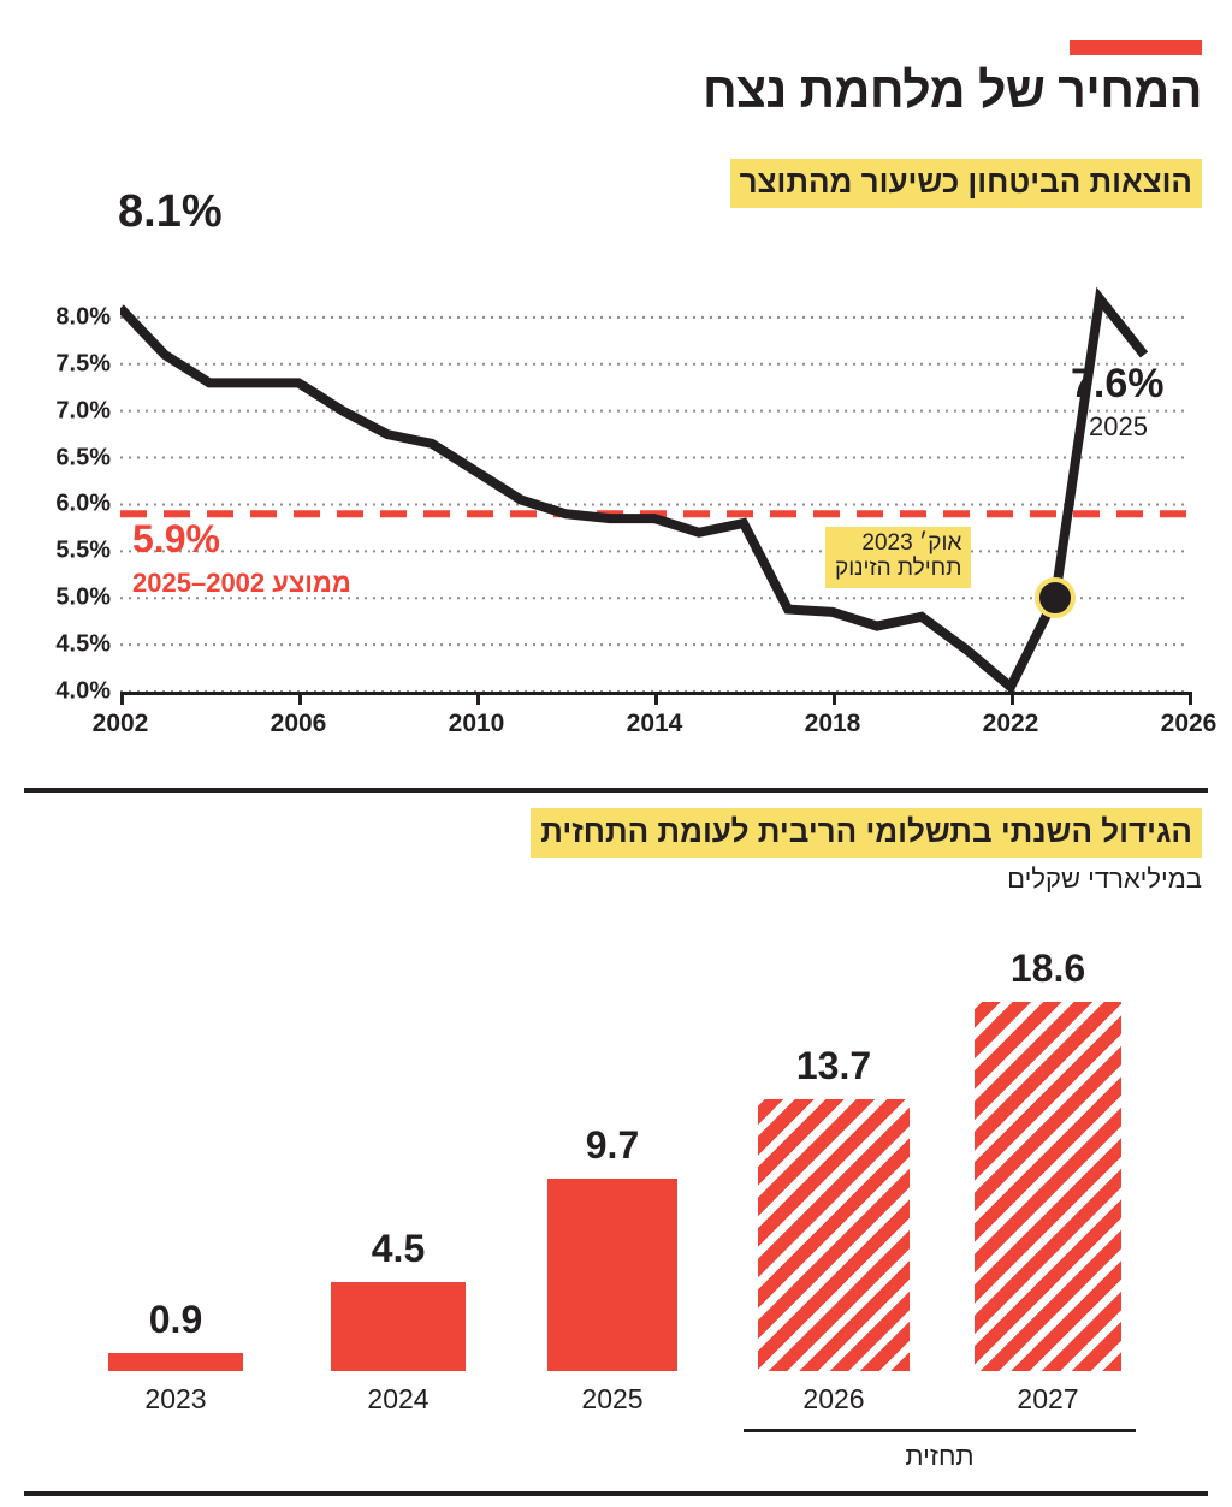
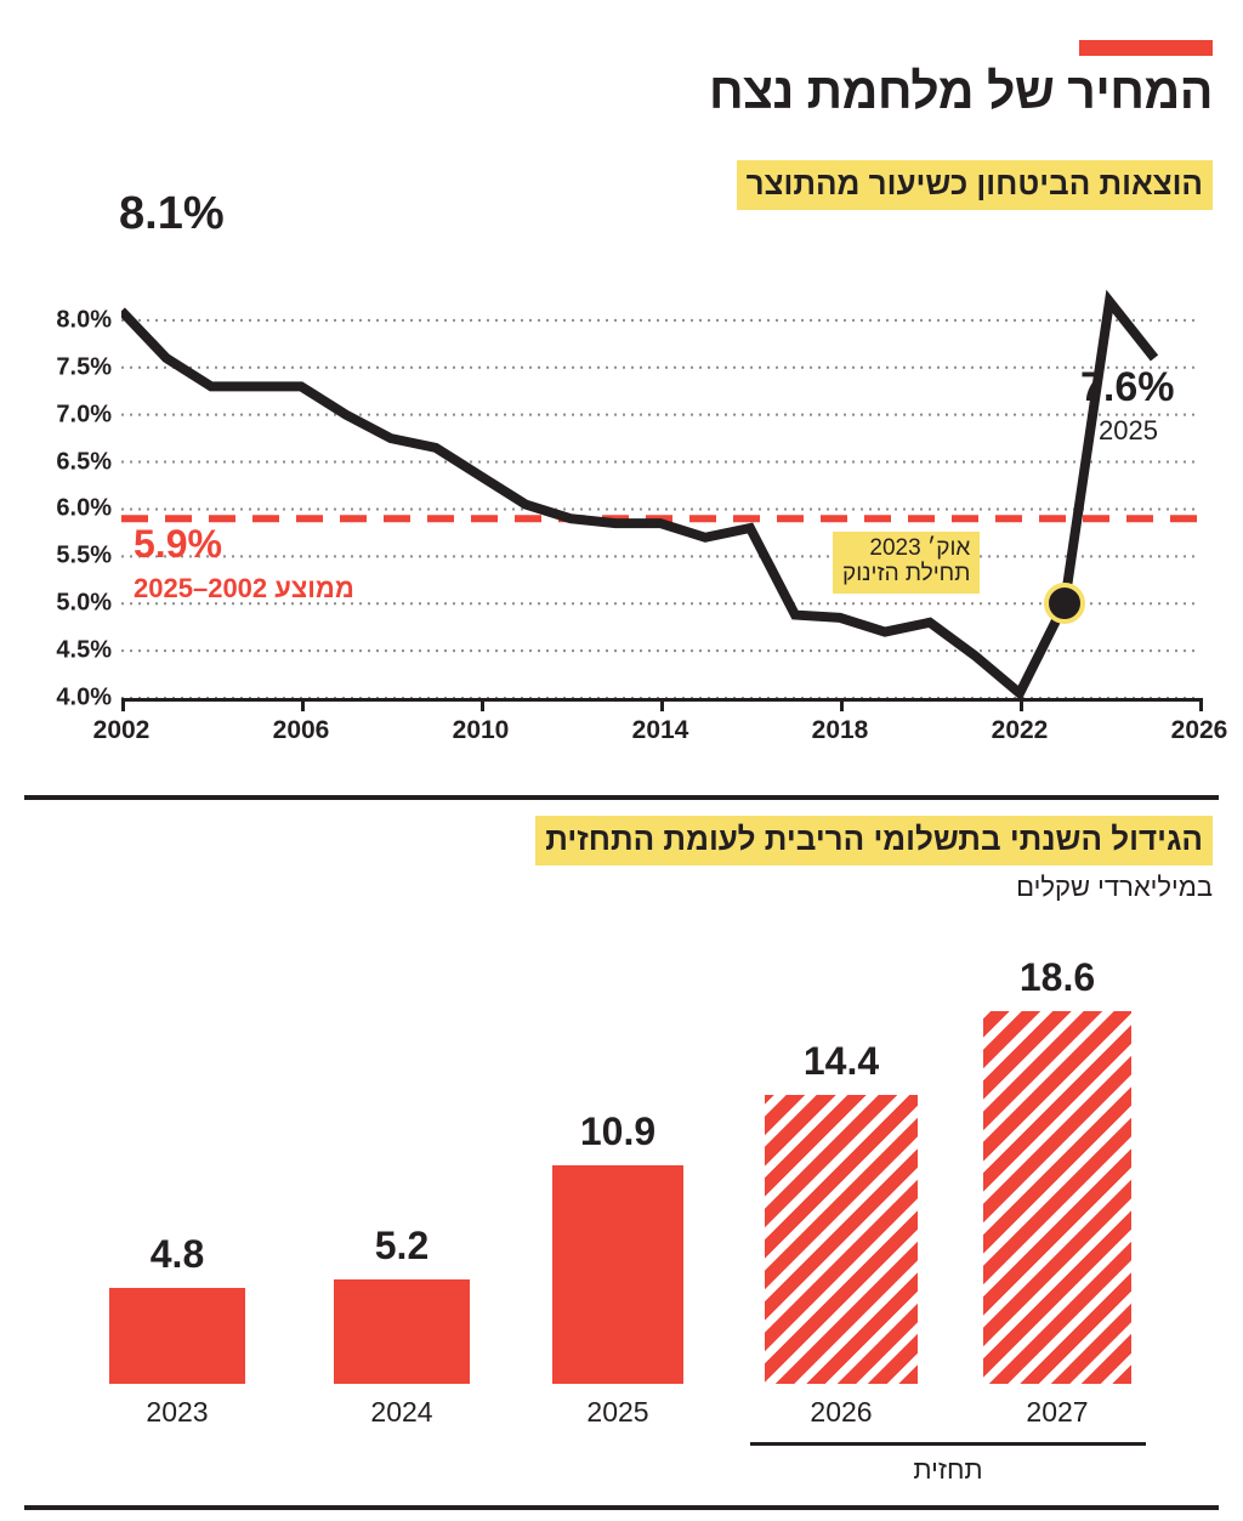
הגידול השנתי בתשלומי הריבית לעומת התחזית/2023: 0.9 -> 4.8
הגידול השנתי בתשלומי הריבית לעומת התחזית/2024: 4.5 -> 5.2
הגידול השנתי בתשלומי הריבית לעומת התחזית/2025: 9.7 -> 10.9
הגידול השנתי בתשלומי הריבית לעומת התחזית/2026: 13.7 -> 14.4
